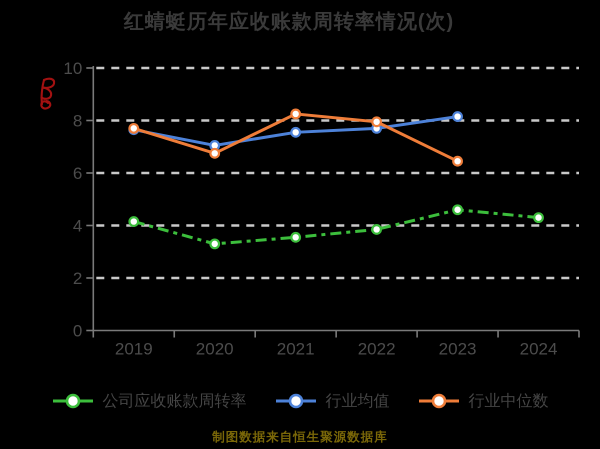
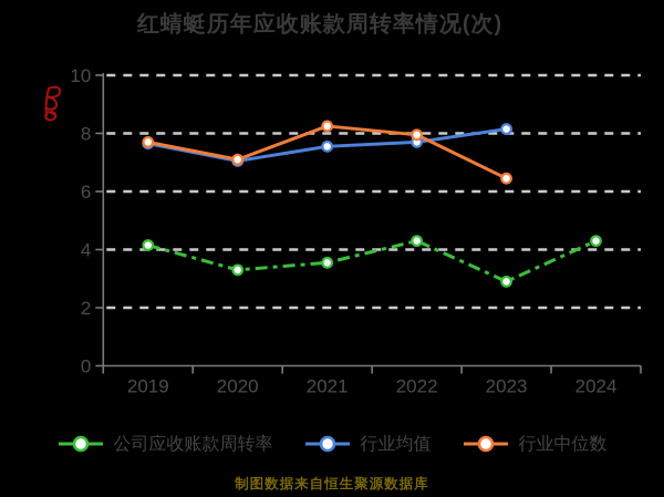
行业中位数/2020: 6.8 -> 7.1
公司应收账款周转率/2022: 3.9 -> 4.3
公司应收账款周转率/2023: 4.6 -> 2.9
